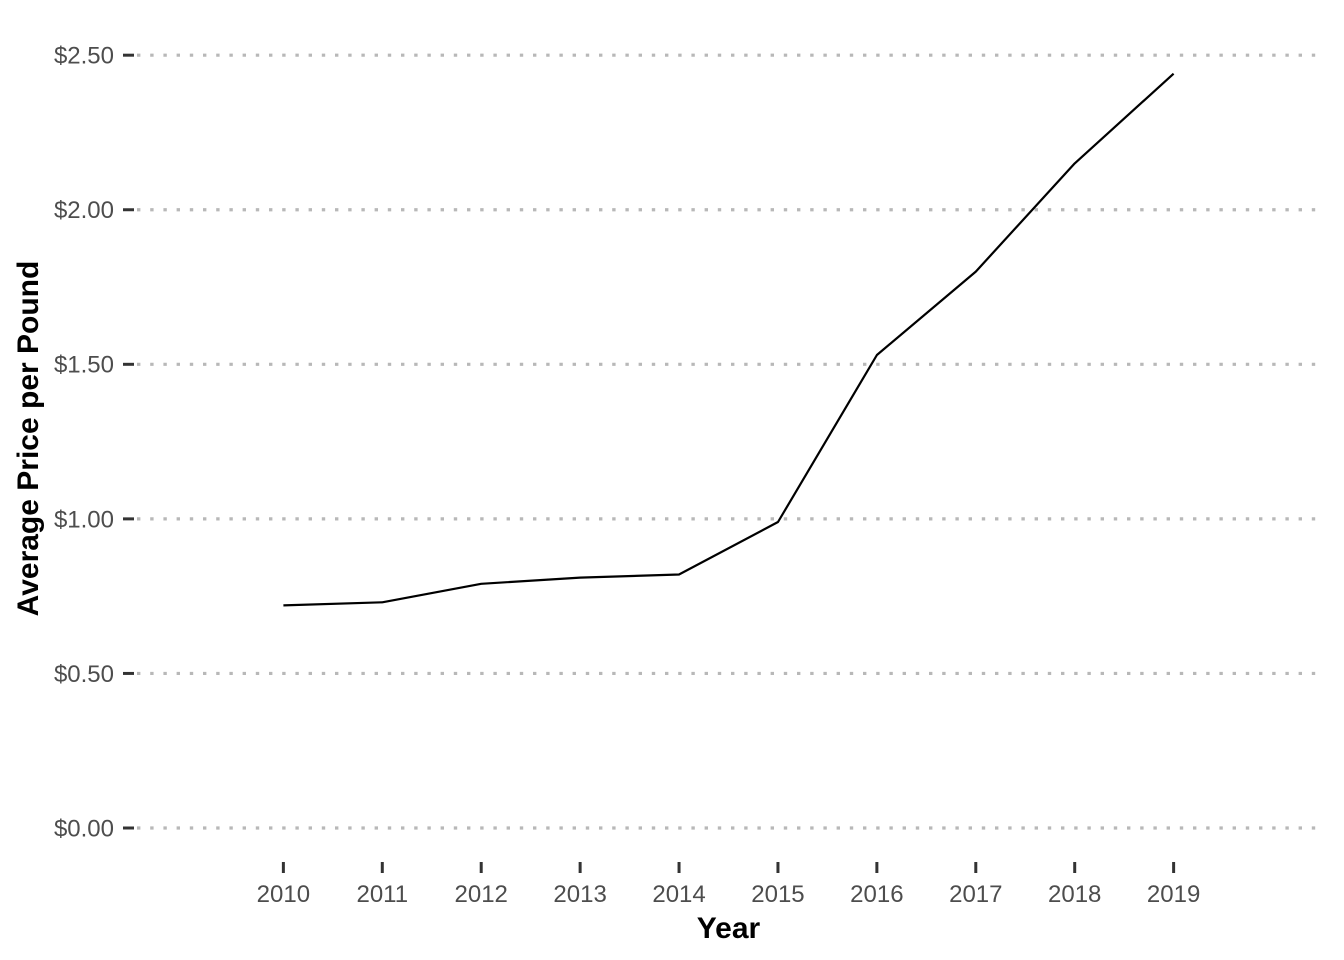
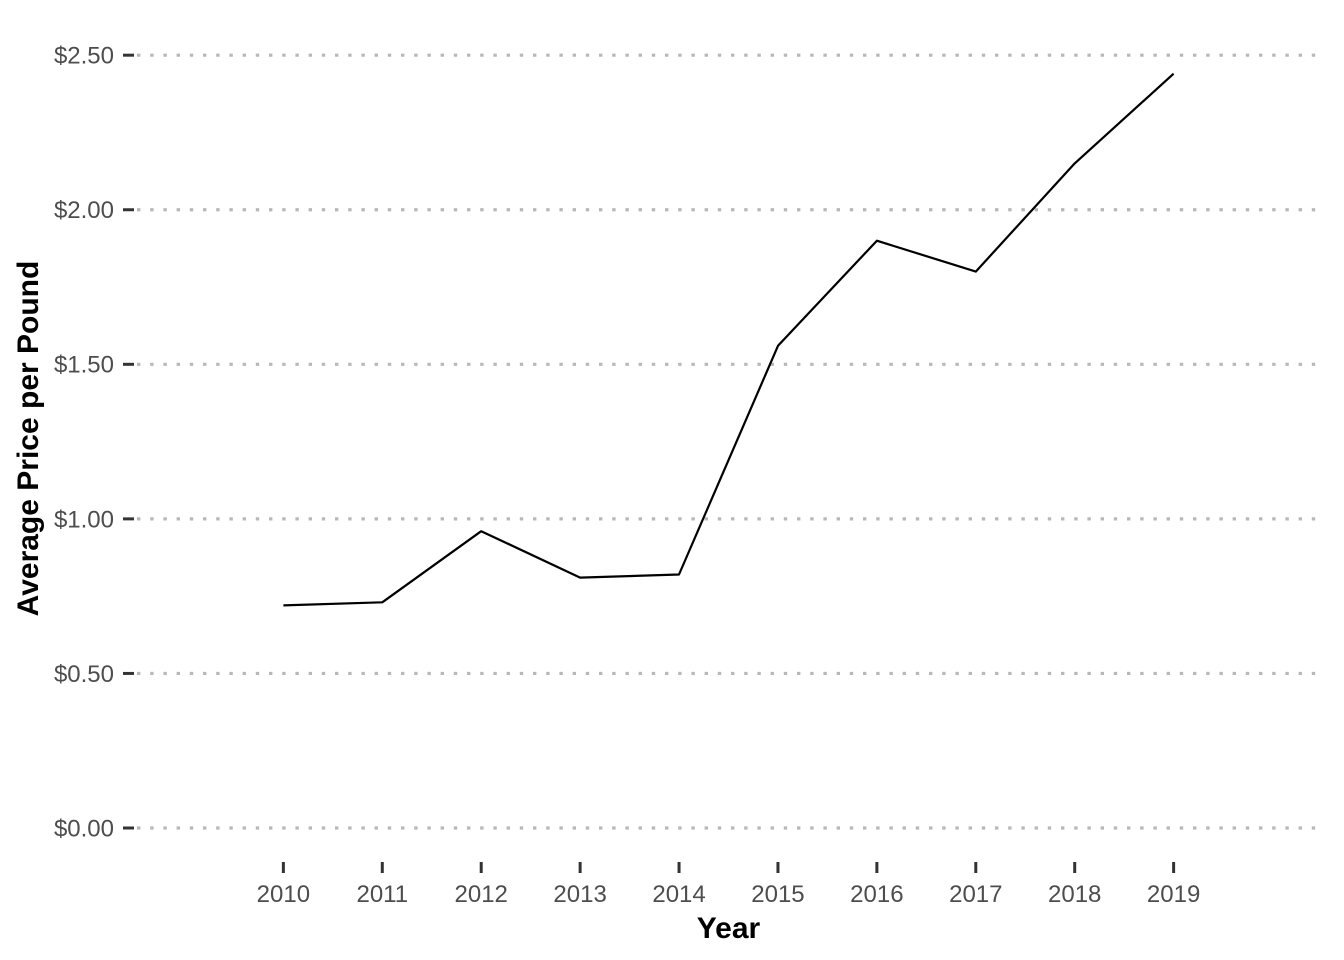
2012: $0.79 -> $0.96
2015: $0.99 -> $1.56
2016: $1.53 -> $1.90
